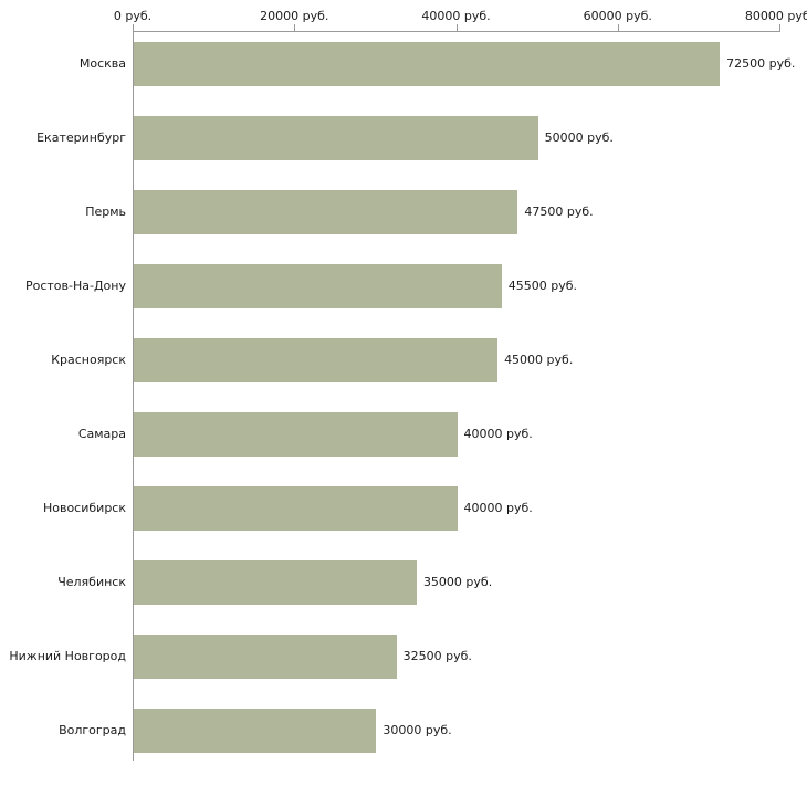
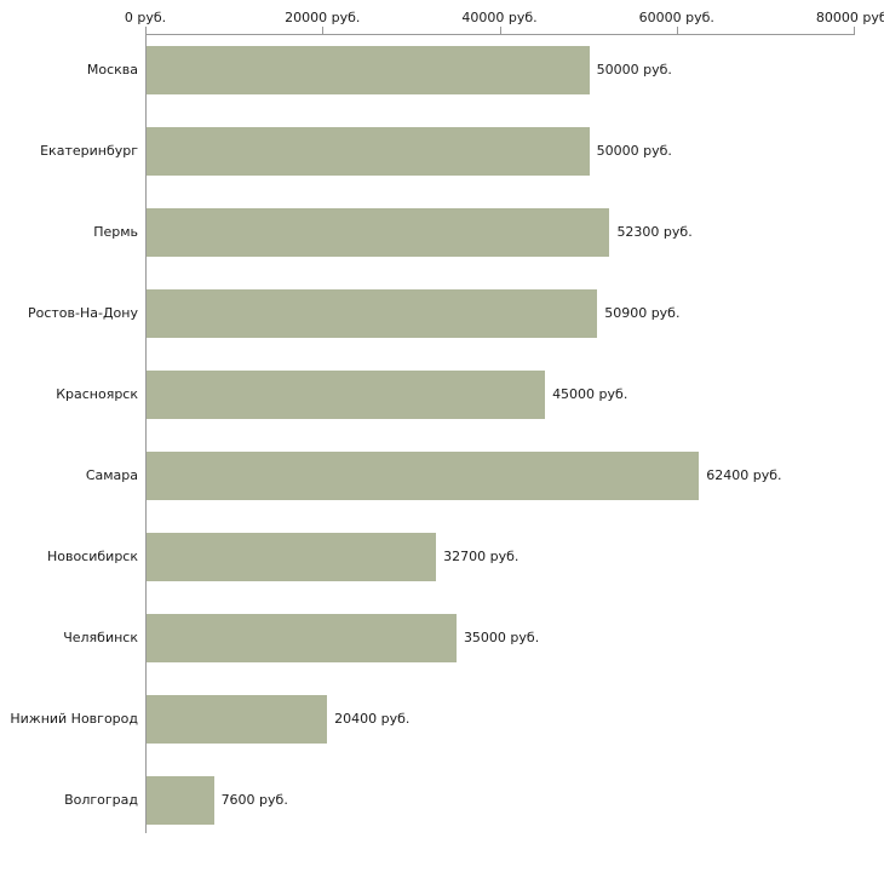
Москва: 72500 -> 50000
Пермь: 47500 -> 52300
Ростов-На-Дону: 45500 -> 50900
Самара: 40000 -> 62400
Новосибирск: 40000 -> 32700
Нижний Новгород: 32500 -> 20400
Волгоград: 30000 -> 7600
